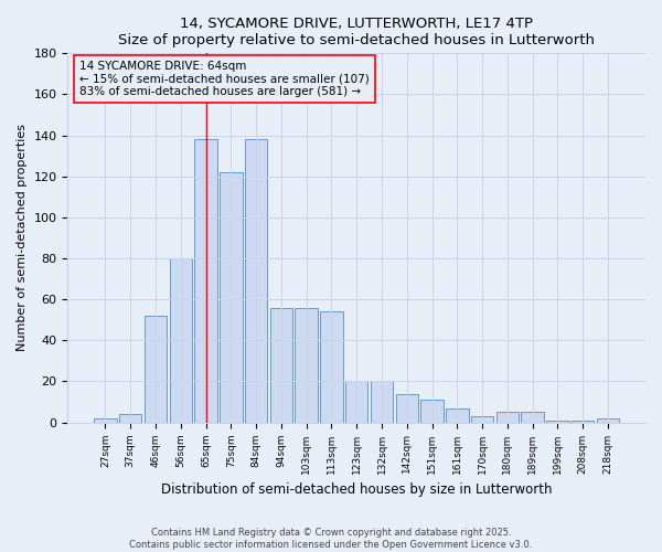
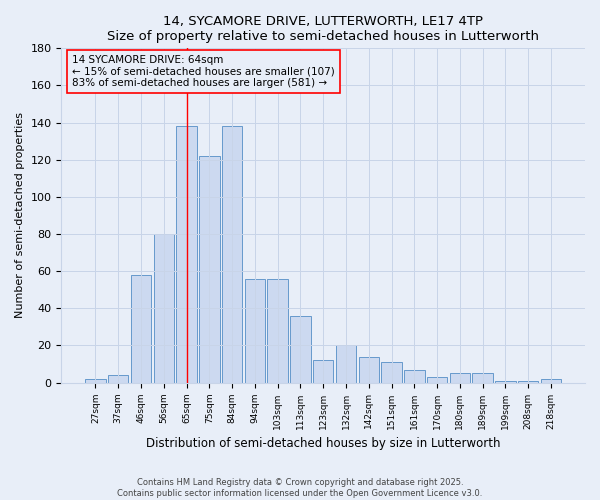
46sqm: 52 -> 58
113sqm: 54 -> 36
123sqm: 20 -> 12
